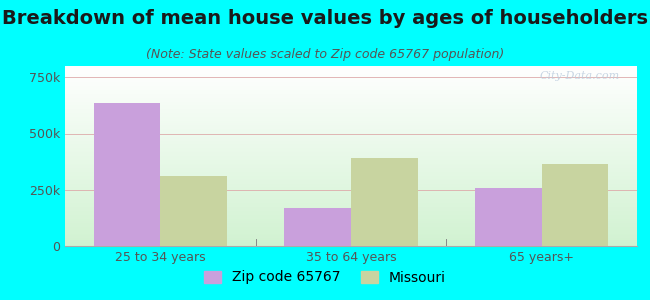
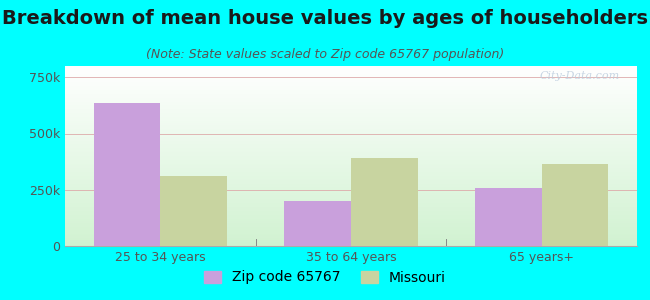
Zip code 65767/35 to 64 years: 170k -> 200k
